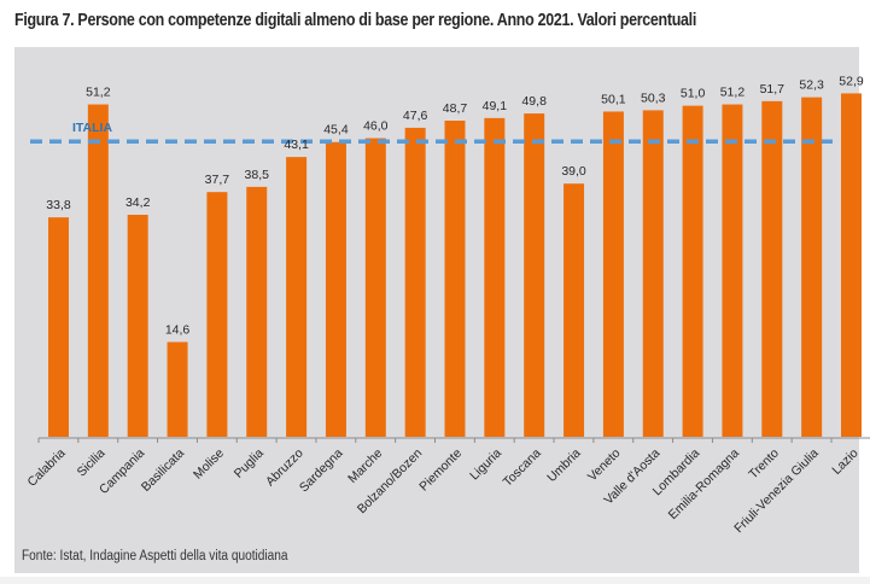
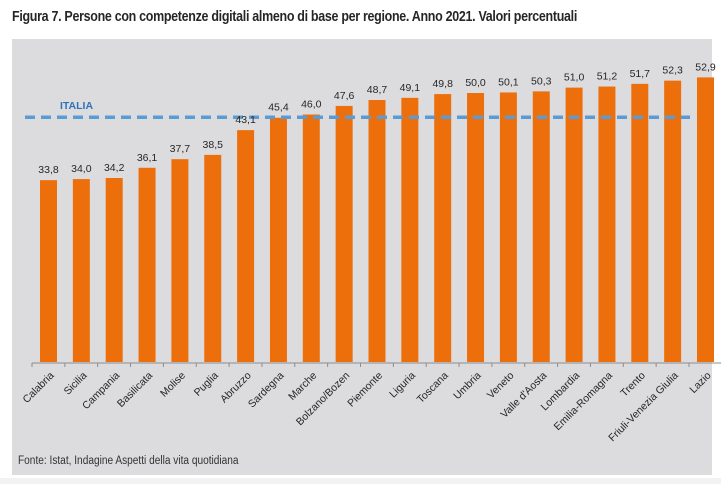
Sicilia: 51,2 -> 34,0
Basilicata: 14,6 -> 36,1
Umbria: 39,0 -> 50,0
